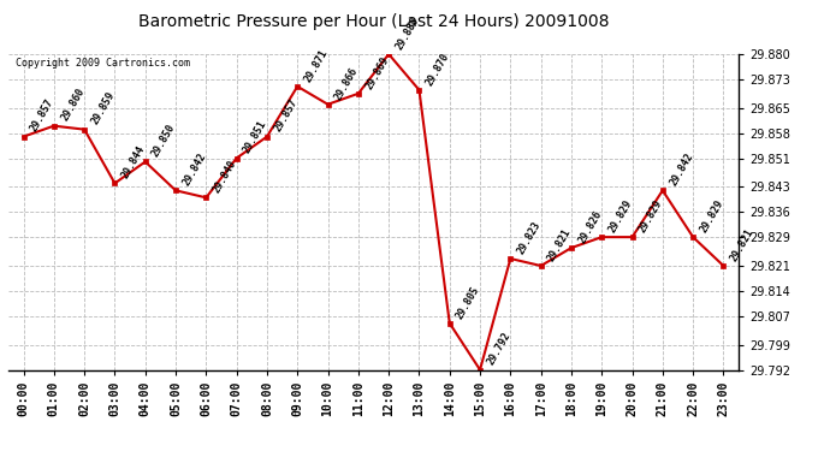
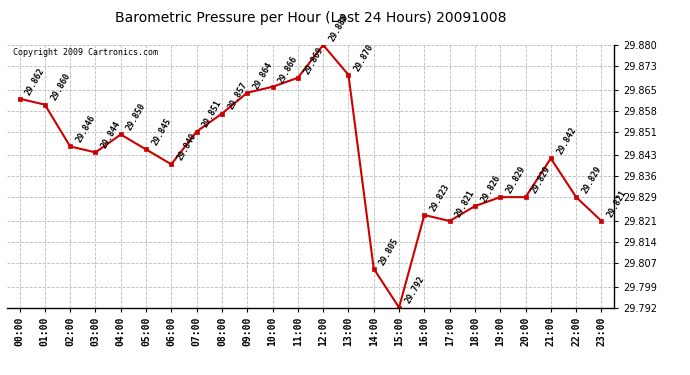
00:00: 29.857 -> 29.862
02:00: 29.859 -> 29.846
05:00: 29.842 -> 29.845
09:00: 29.871 -> 29.864
